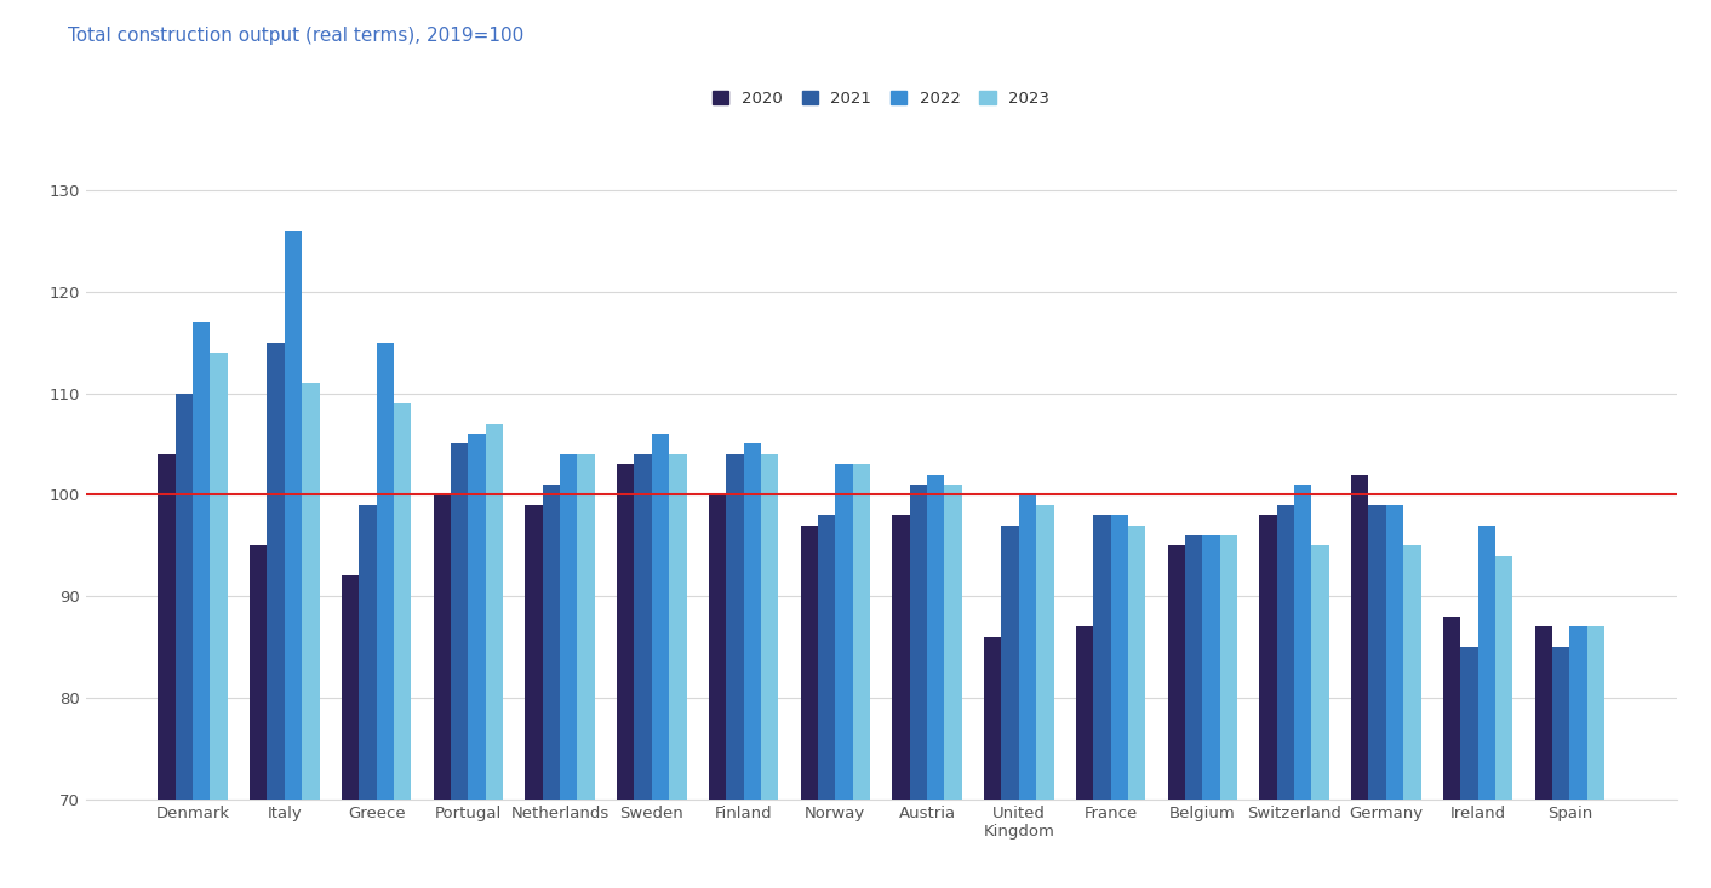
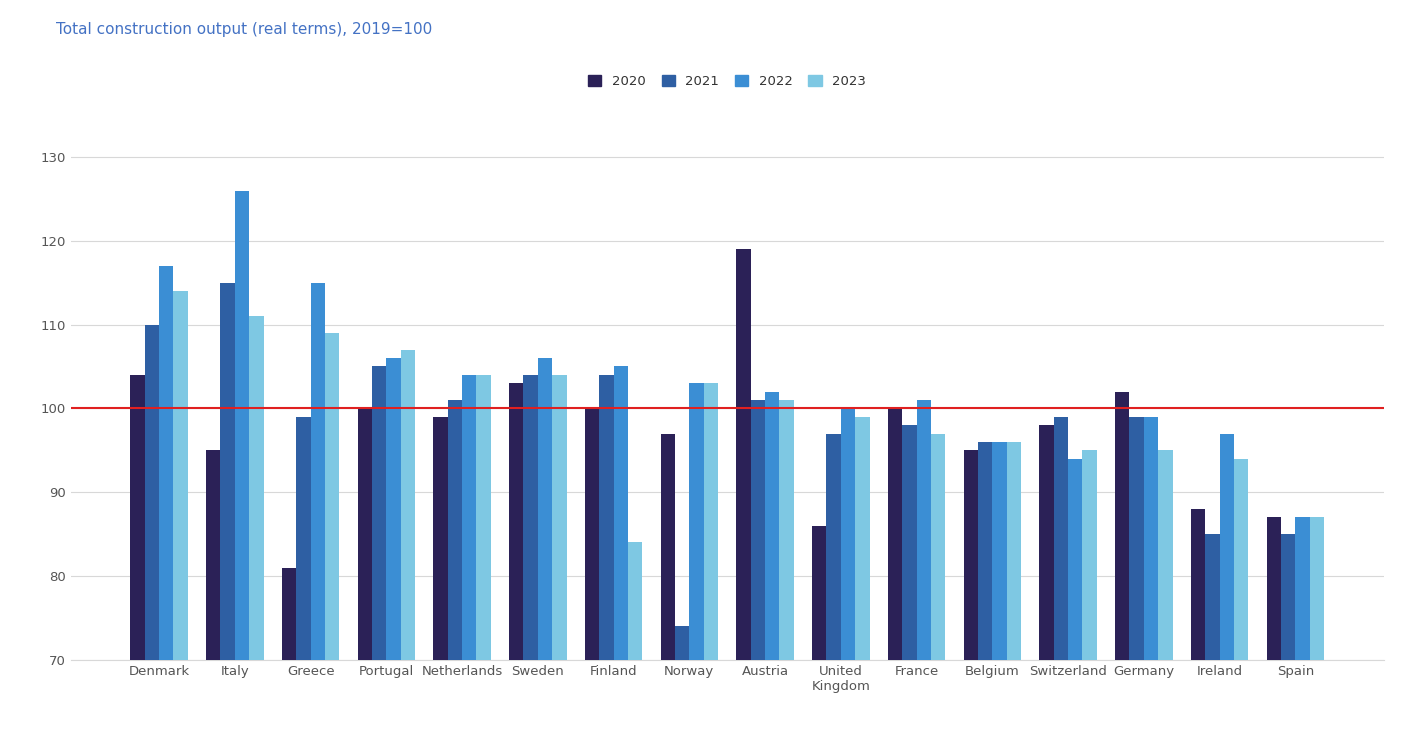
2020/Greece: 92 -> 81
2023/Finland: 104 -> 84
2021/Norway: 98 -> 74
2020/Austria: 98 -> 119
2020/France: 87 -> 100
2022/France: 98 -> 101
2022/Switzerland: 101 -> 94
